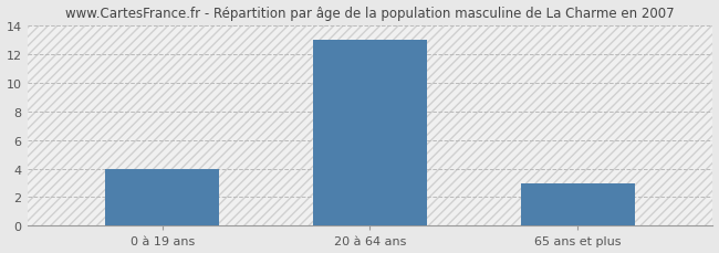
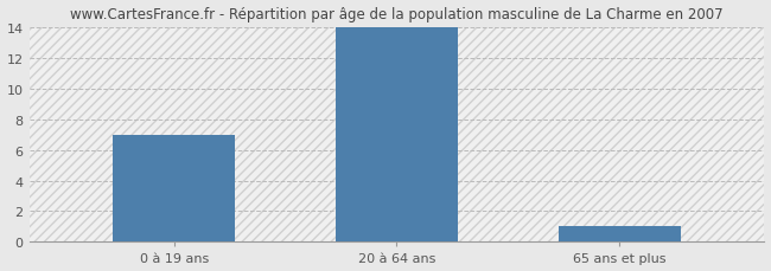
0 à 19 ans: 4 -> 7
20 à 64 ans: 13 -> 14
65 ans et plus: 3 -> 1
